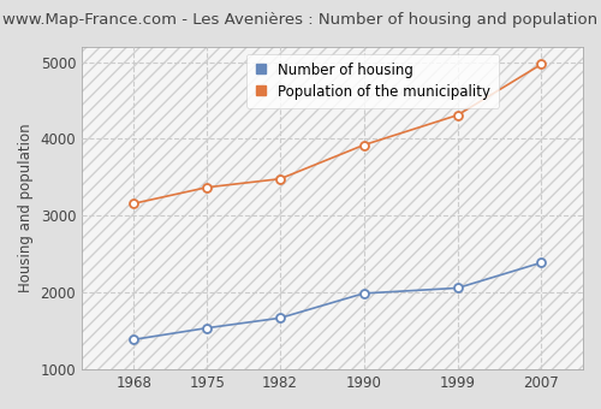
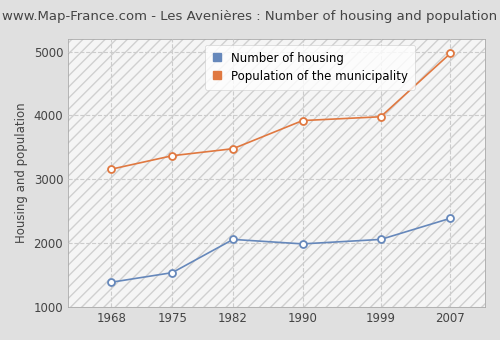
Number of housing/1982: 1670 -> 2060
Population of the municipality/1999: 4310 -> 3980
